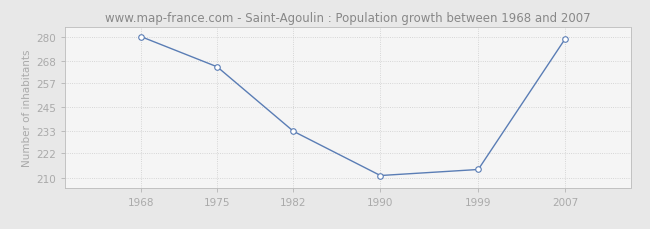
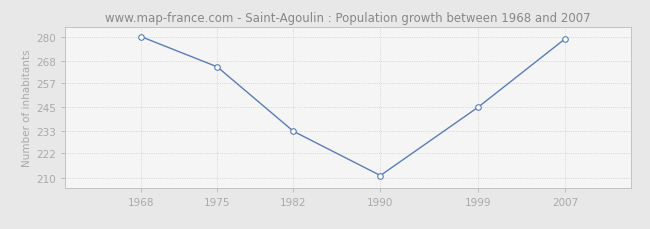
1999: 214 -> 245
